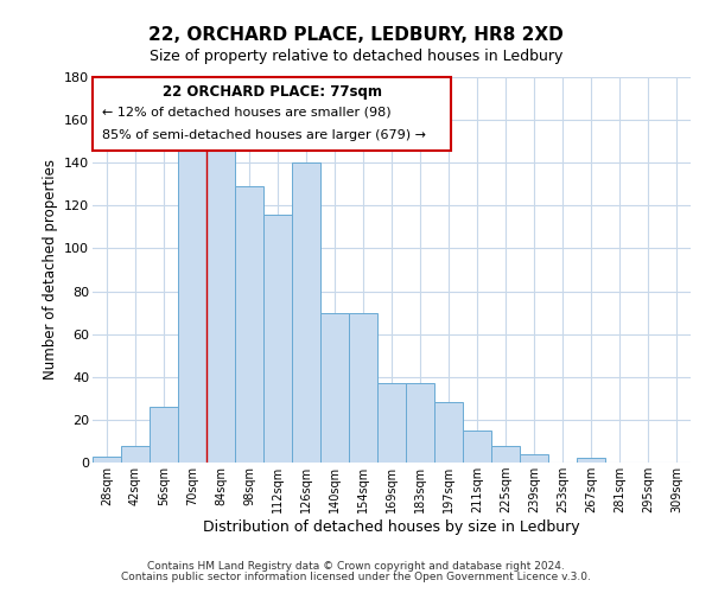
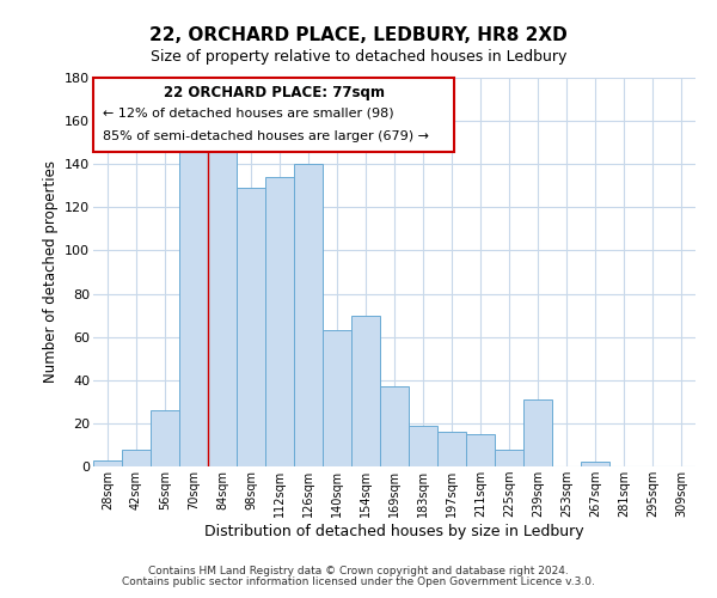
112sqm: 116 -> 134
140sqm: 70 -> 63
183sqm: 37 -> 19
197sqm: 28 -> 16
239sqm: 4 -> 31
